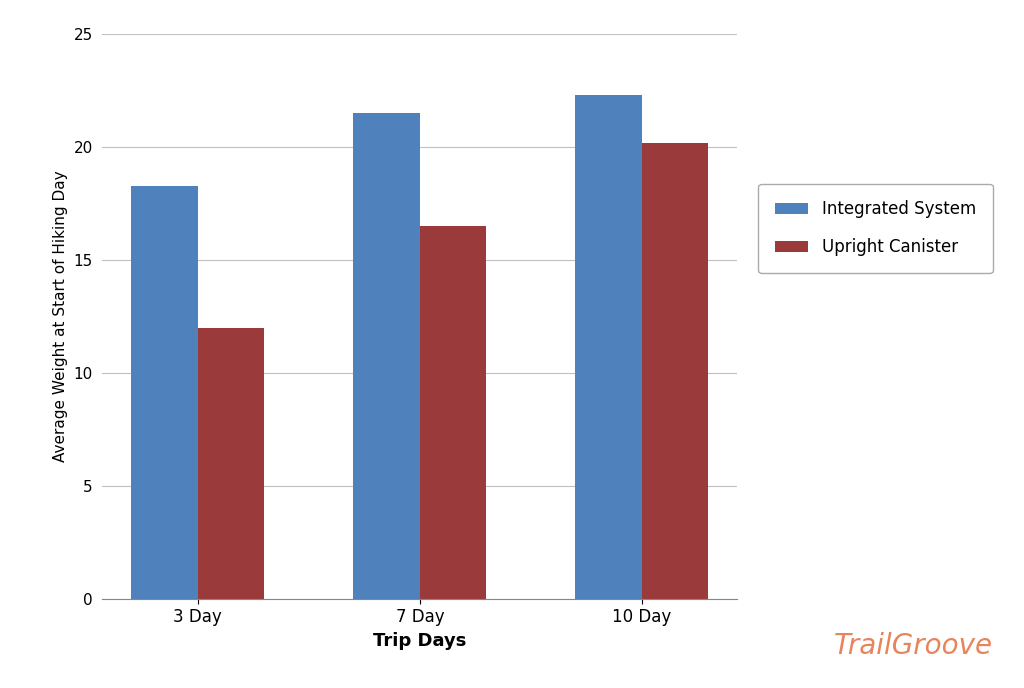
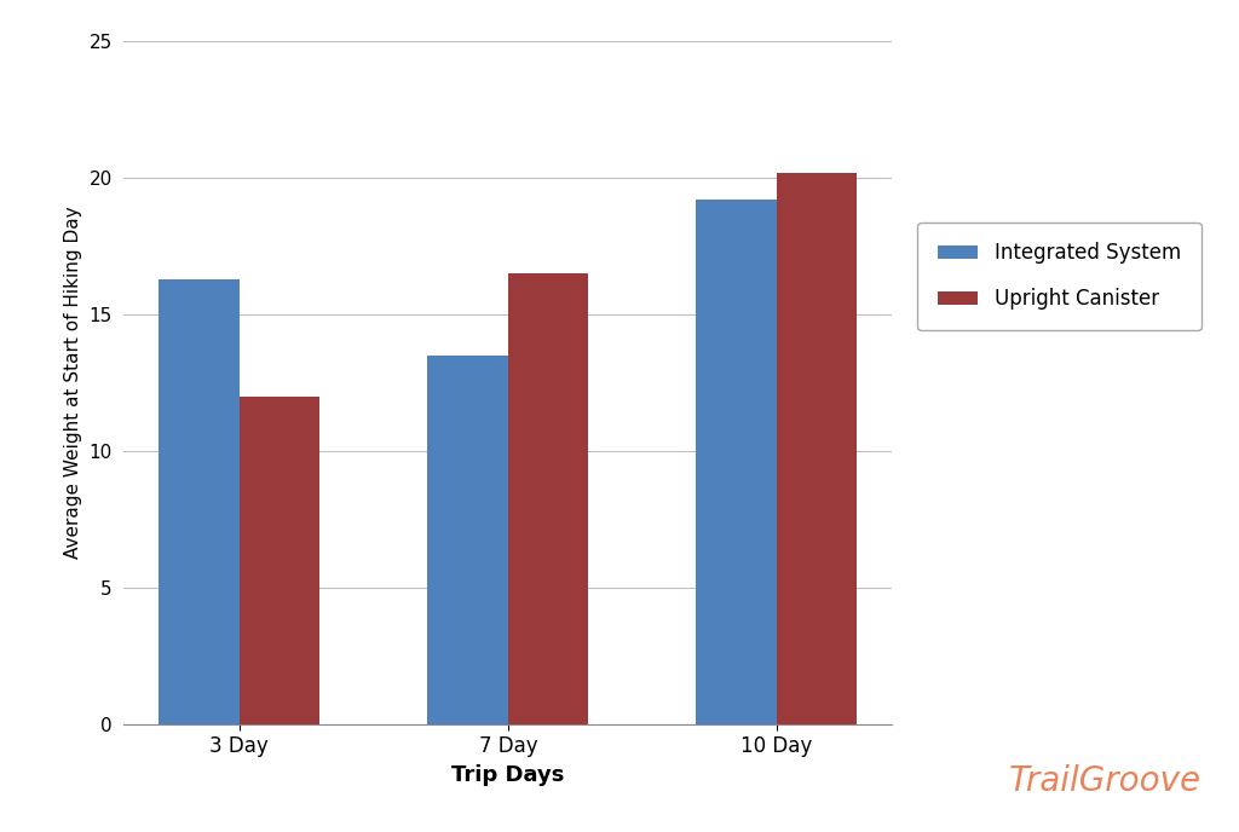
Integrated System/3 Day: 18.3 -> 16.3
Integrated System/7 Day: 21.5 -> 13.5
Integrated System/10 Day: 22.3 -> 19.2
